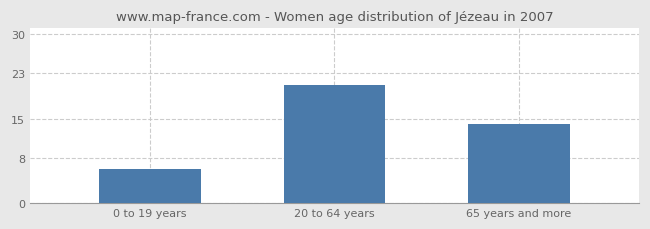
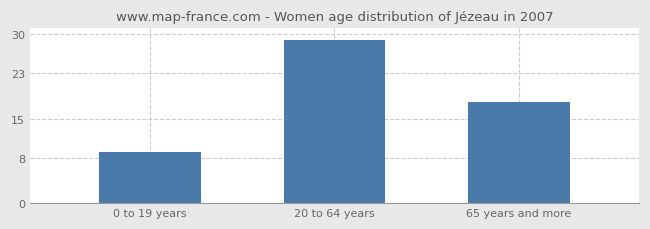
0 to 19 years: 6 -> 9
20 to 64 years: 21 -> 29
65 years and more: 14 -> 18
